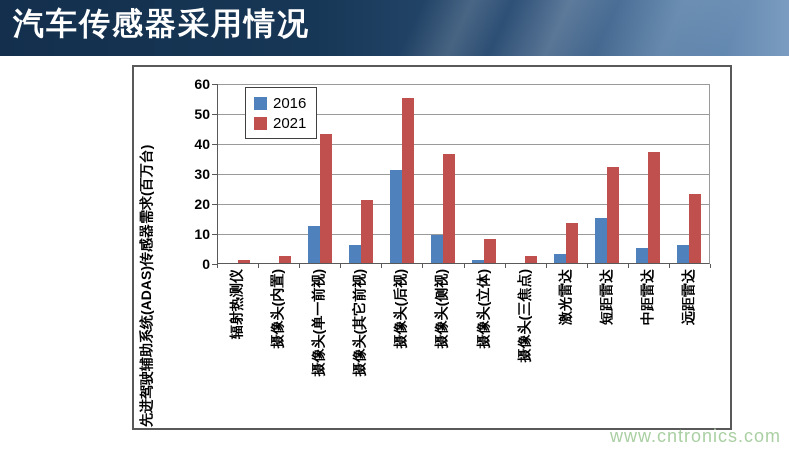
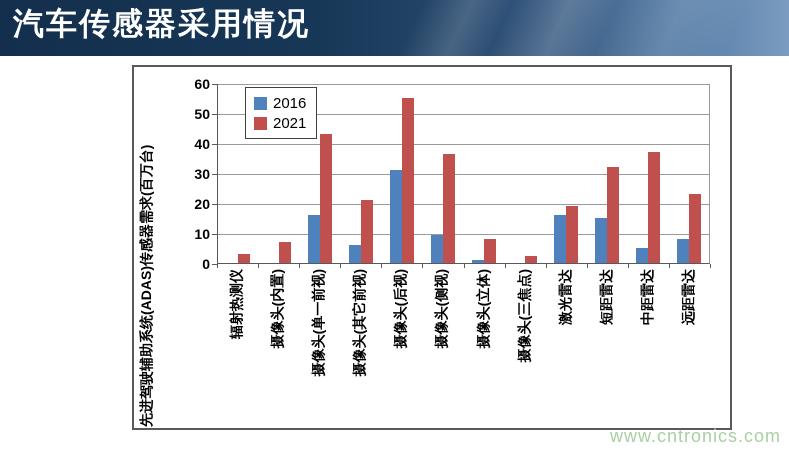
2021/辐射热测仪: 1 -> 3
2021/摄像头(内置): 2 -> 7
2016/摄像头(单一前视): 12 -> 16
2016/激光雷达: 3 -> 16
2021/激光雷达: 14 -> 19
2016/远距雷达: 6 -> 8
